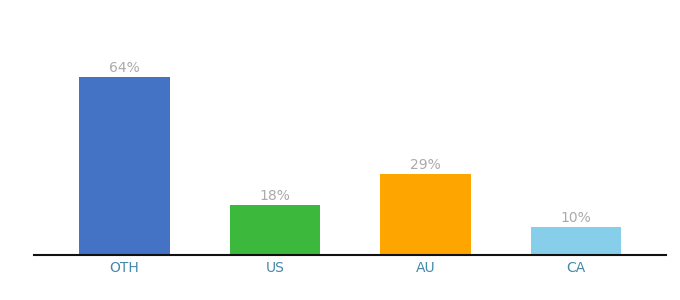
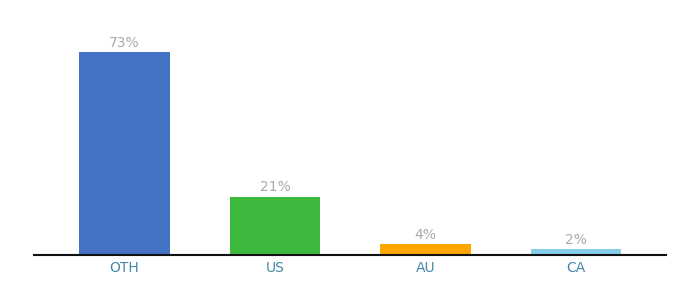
OTH: 64% -> 73%
US: 18% -> 21%
AU: 29% -> 4%
CA: 10% -> 2%
